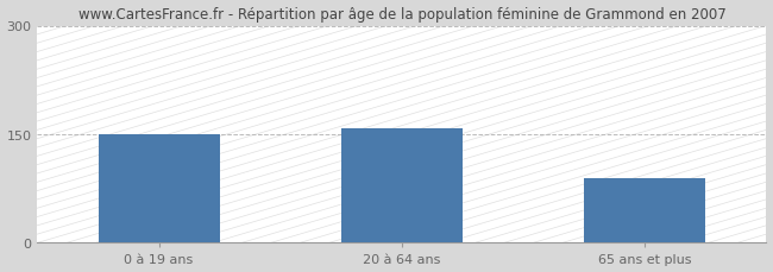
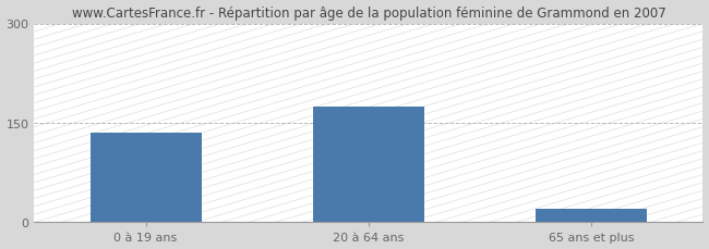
0 à 19 ans: 150 -> 135
20 à 64 ans: 158 -> 175
65 ans et plus: 90 -> 20
